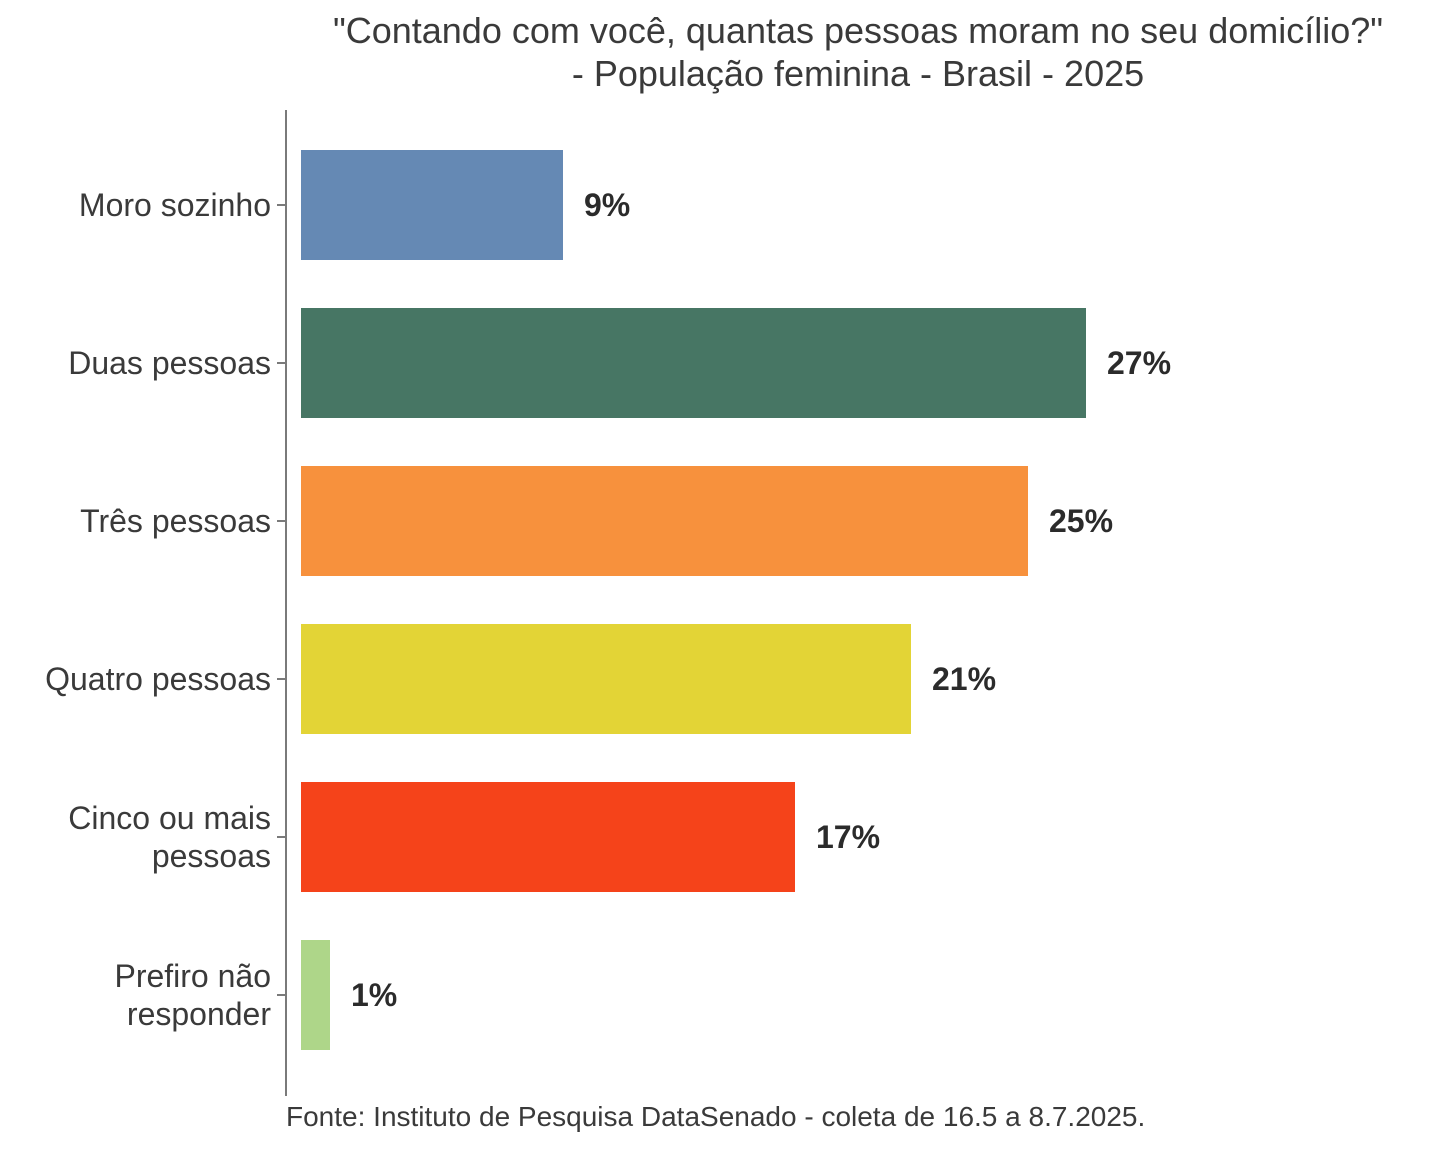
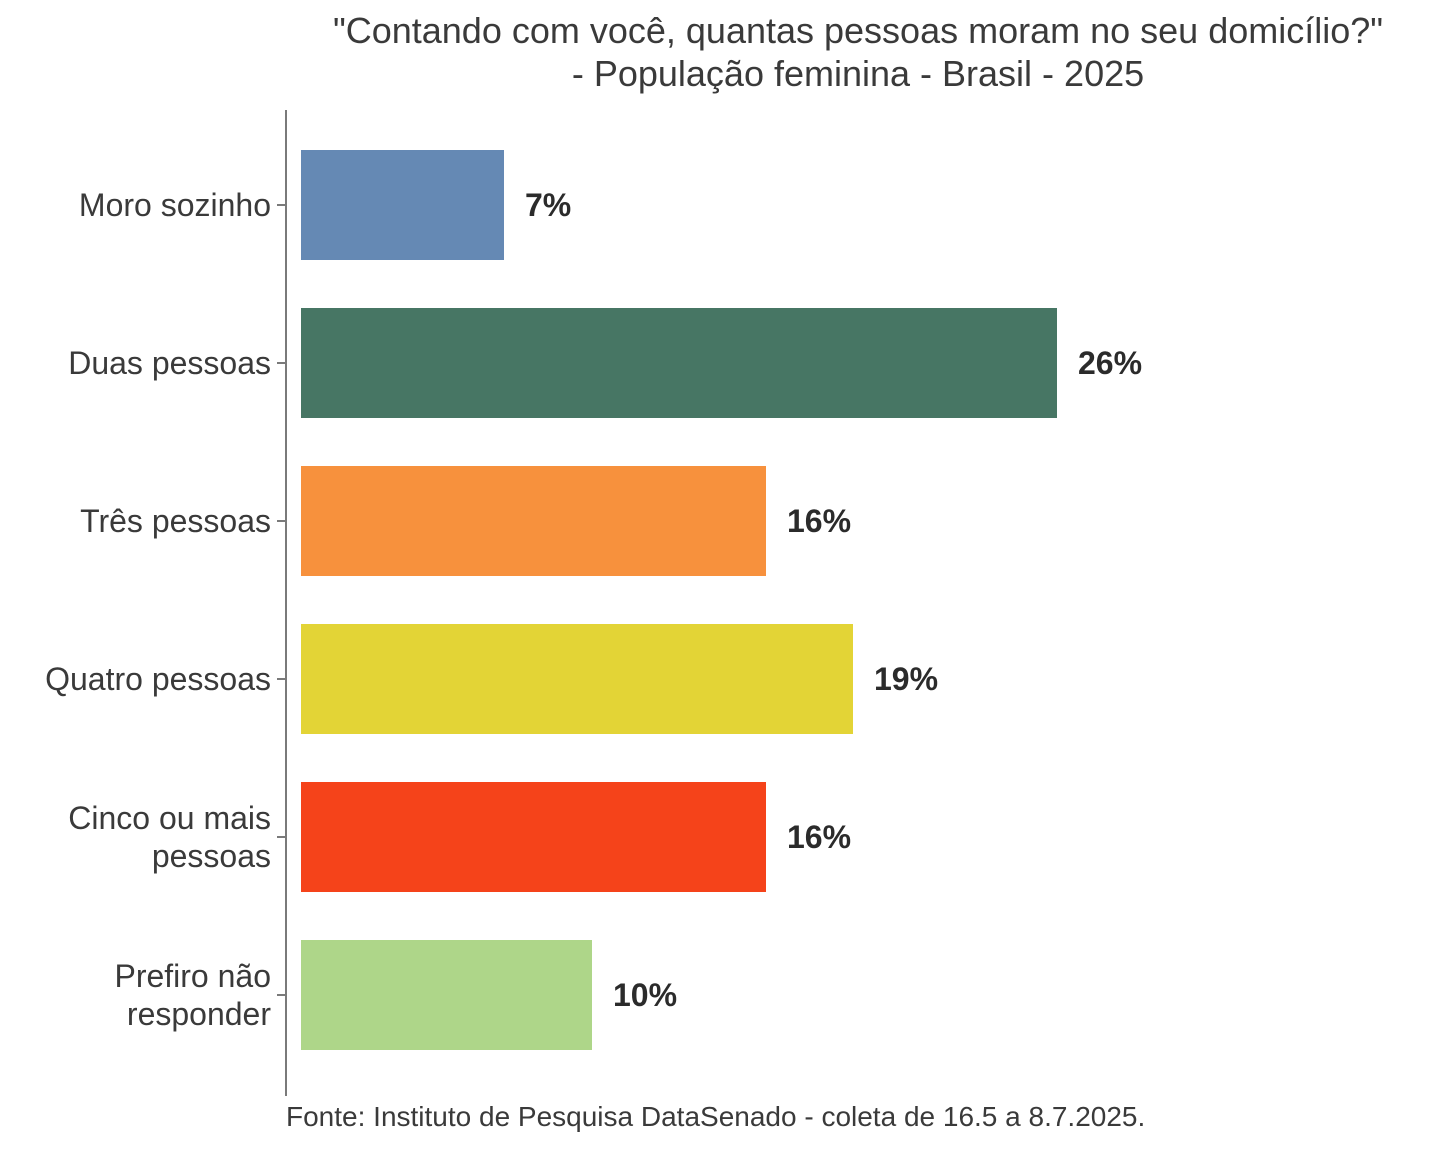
Moro sozinho: 9% -> 7%
Duas pessoas: 27% -> 26%
Três pessoas: 25% -> 16%
Quatro pessoas: 21% -> 19%
Cinco ou mais pessoas: 17% -> 16%
Prefiro não responder: 1% -> 10%
